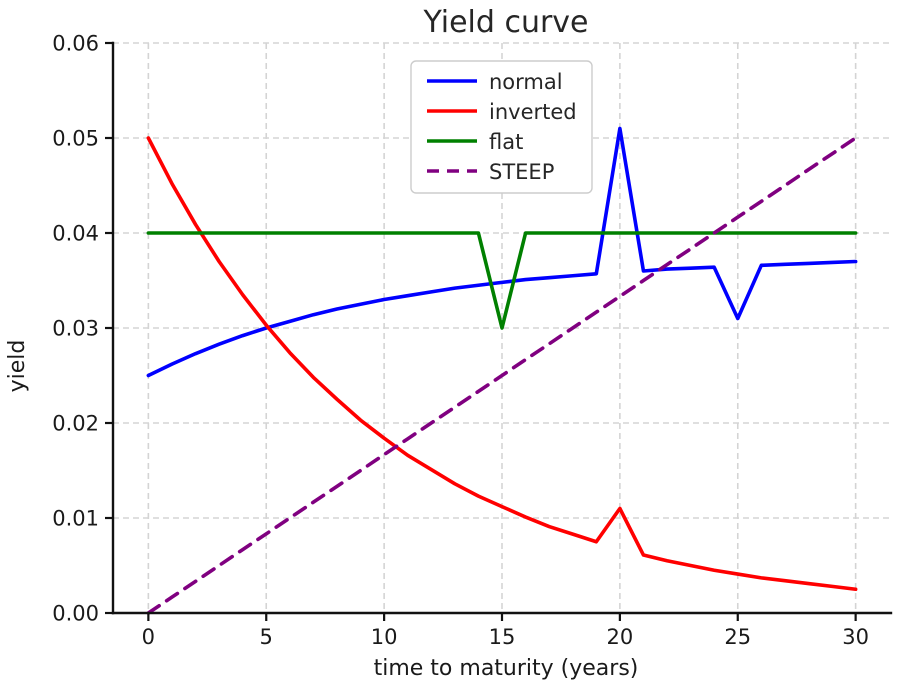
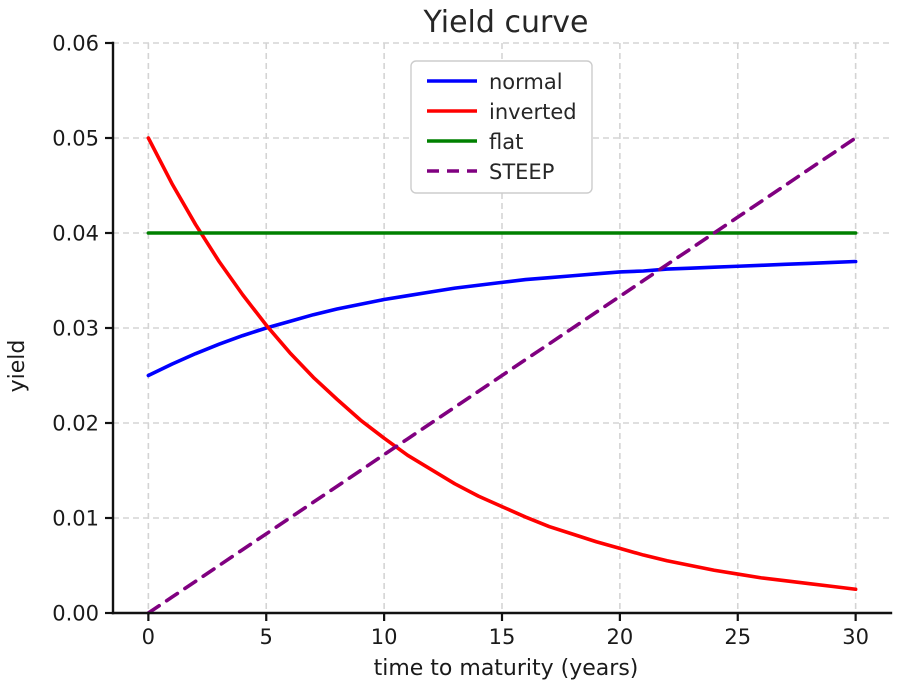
flat/15: 0.03 -> 0.04
normal/20: 0.051 -> 0.036
inverted/20: 0.011 -> 0.007
normal/25: 0.031 -> 0.036
